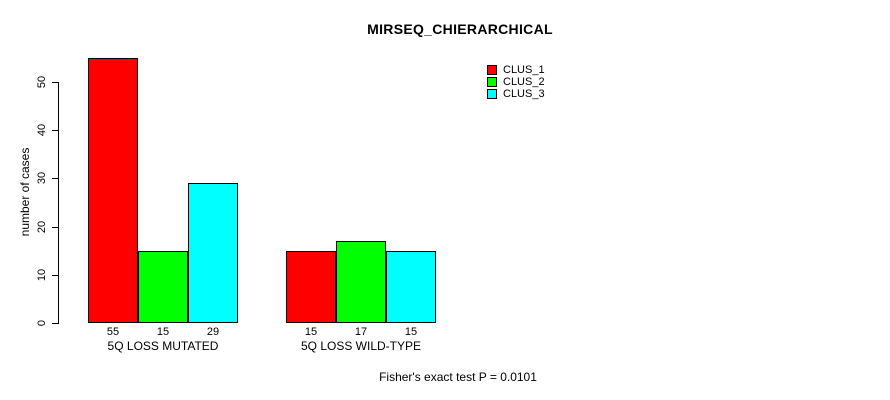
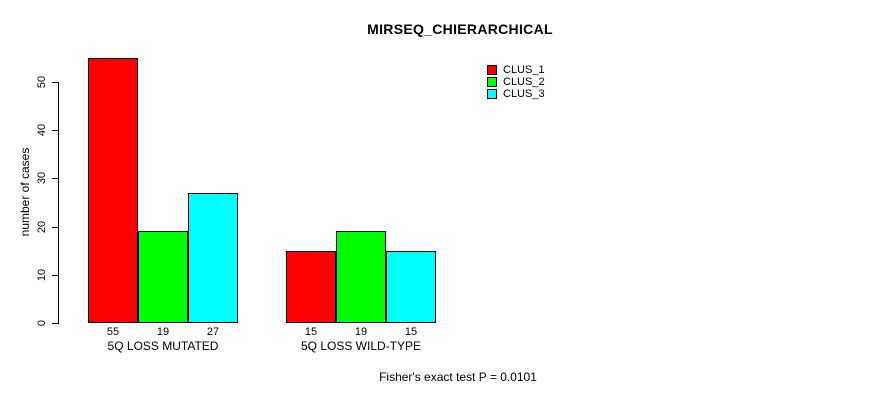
CLUS_2/5Q LOSS MUTATED: 15 -> 19
CLUS_3/5Q LOSS MUTATED: 29 -> 27
CLUS_2/5Q LOSS WILD-TYPE: 17 -> 19
